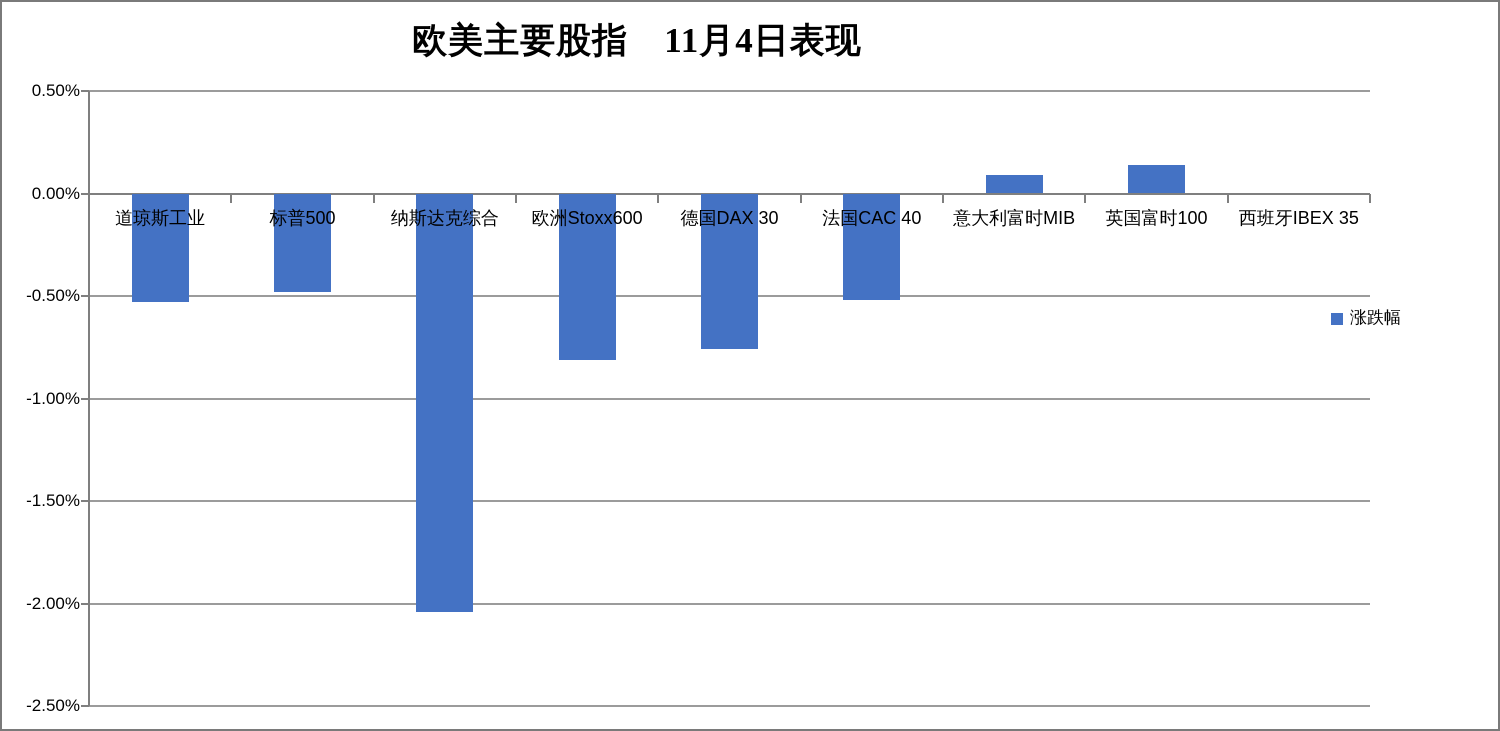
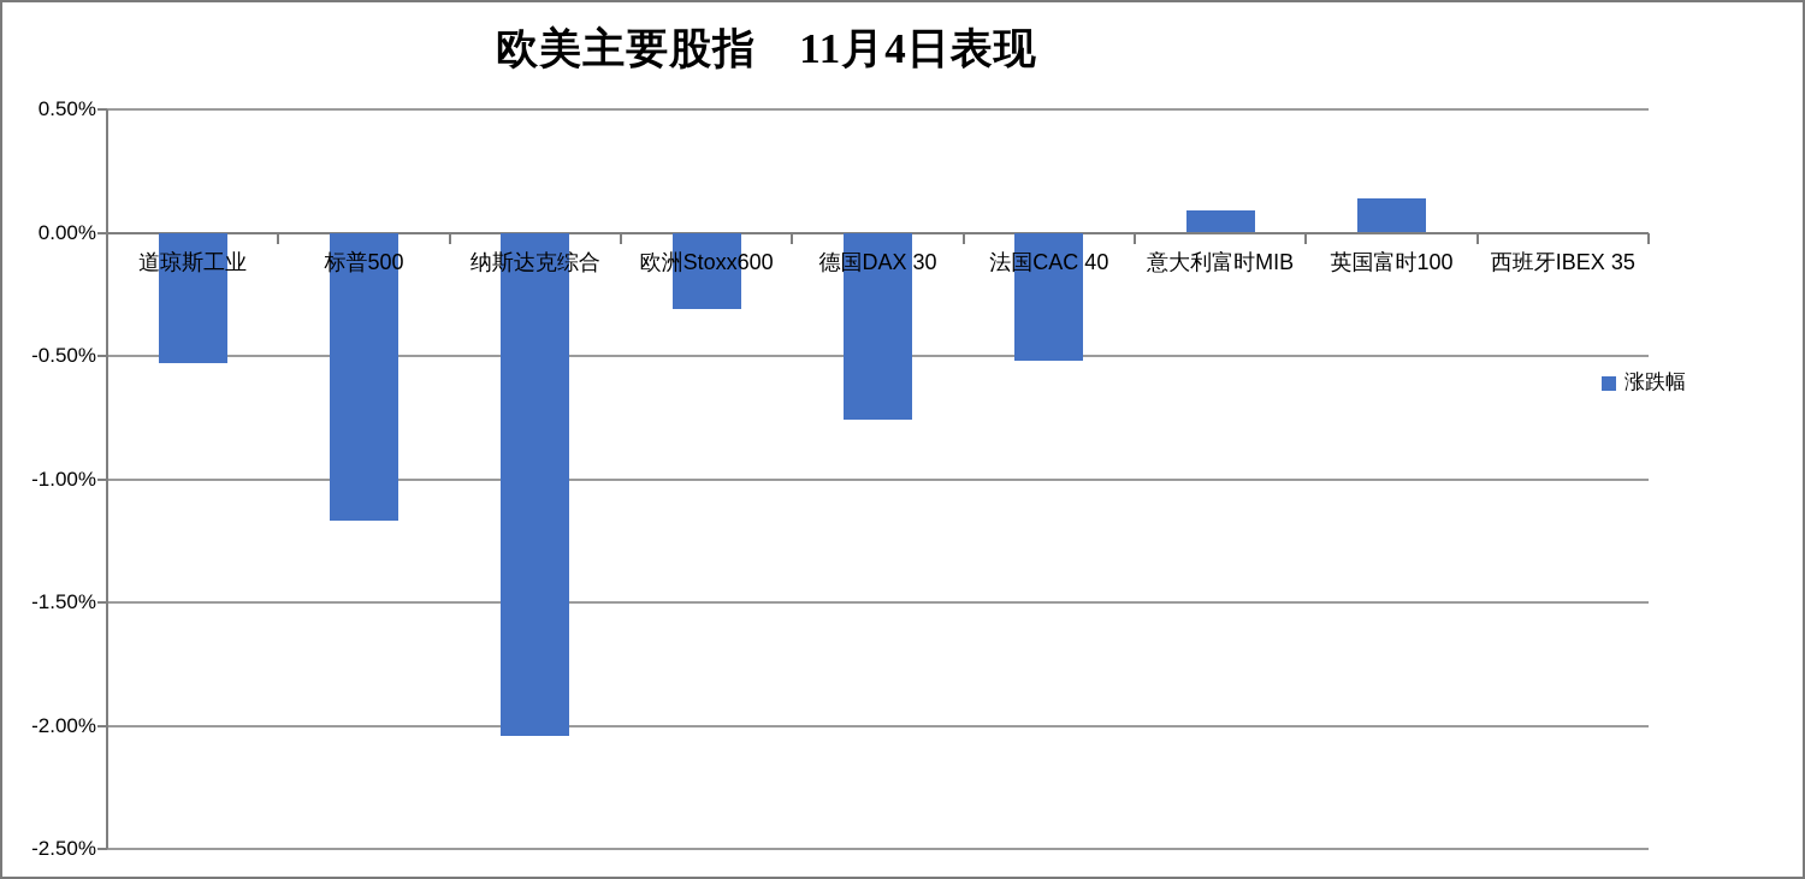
标普500: -0.48% -> -1.17%
欧洲Stoxx600: -0.81% -> -0.31%
